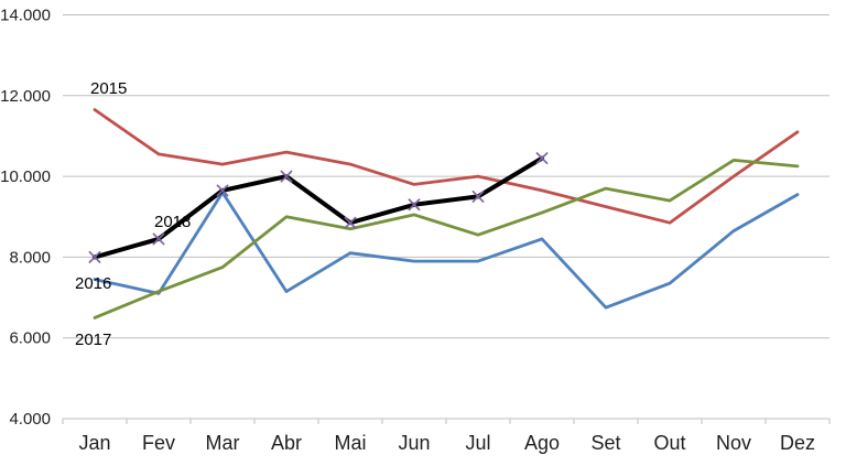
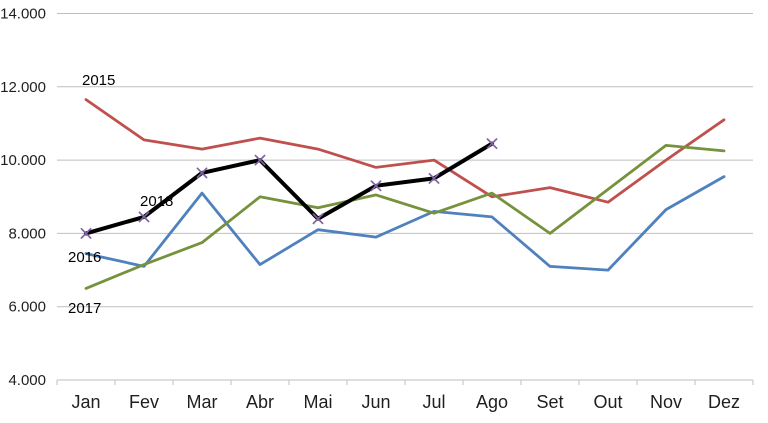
2016/Mar: 9600 -> 9100
2018/Mai: 8800 -> 8400
2016/Jul: 7900 -> 8600
2015/Ago: 9600 -> 9000
2016/Set: 6800 -> 7100
2017/Set: 9700 -> 8000
2016/Out: 7400 -> 7000
2017/Out: 9400 -> 9200
